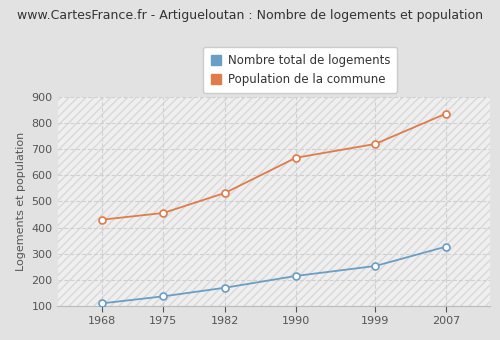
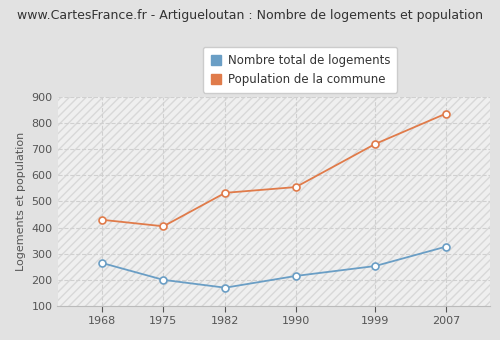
Nombre total de logements/1968: 110 -> 265
Nombre total de logements/1975: 137 -> 200
Population de la commune/1975: 456 -> 405
Population de la commune/1990: 667 -> 555
